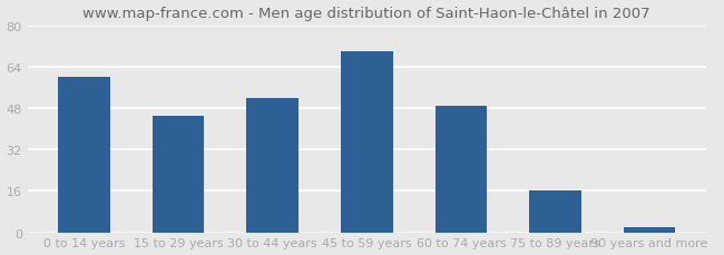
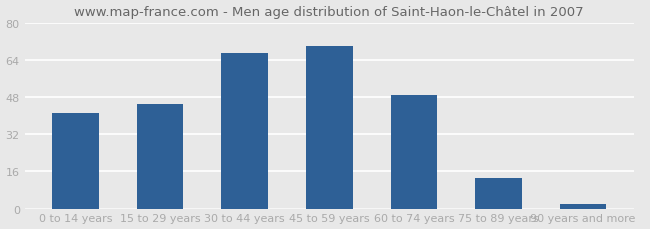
0 to 14 years: 60 -> 41
30 to 44 years: 52 -> 67
75 to 89 years: 16 -> 13
